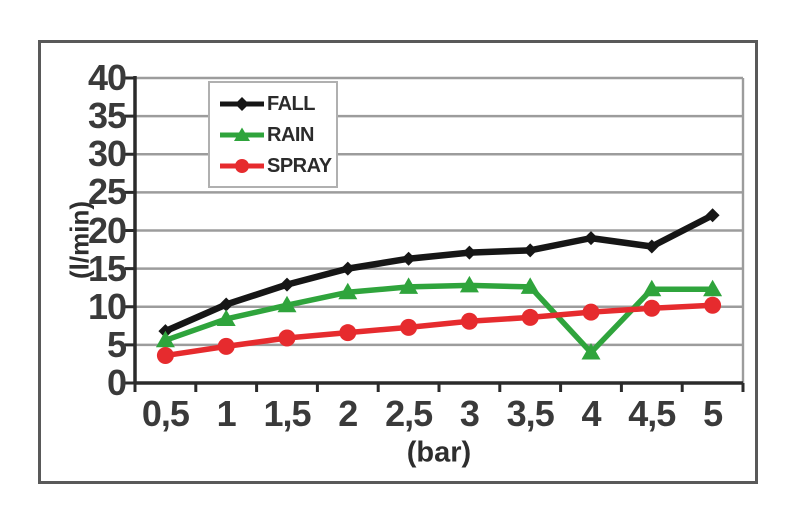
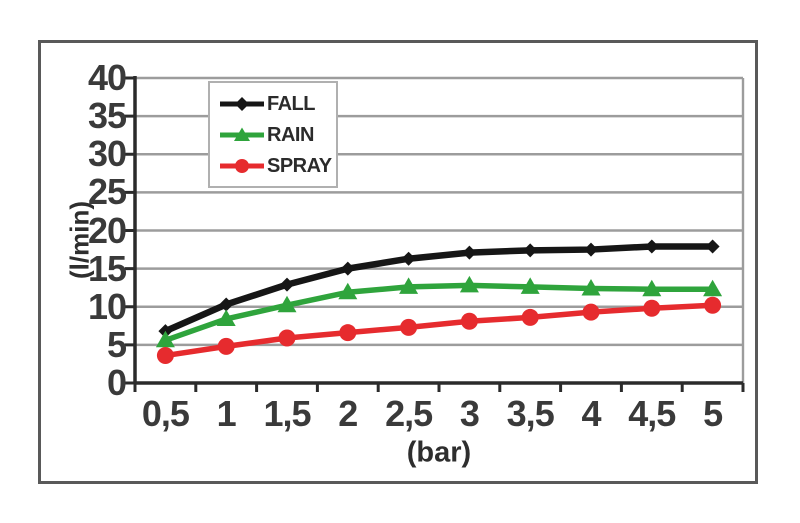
FALL/4: 19 -> 18
RAIN/4: 4 -> 12
FALL/5: 22 -> 18
